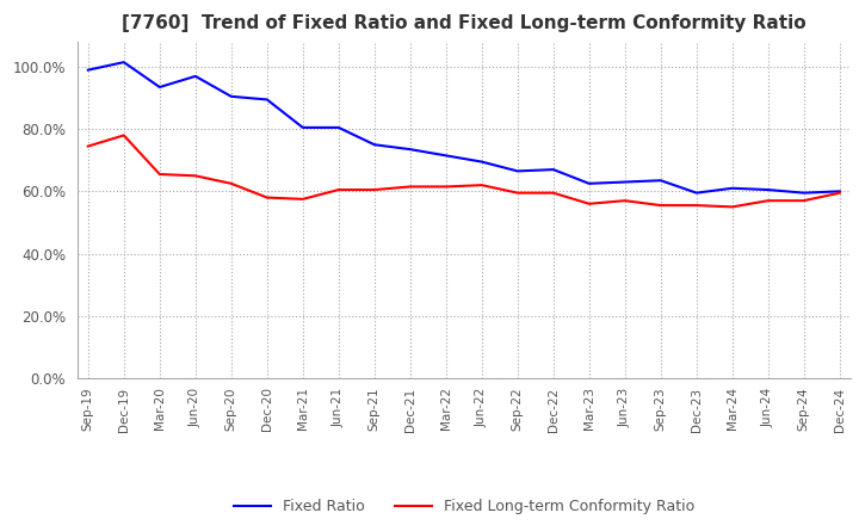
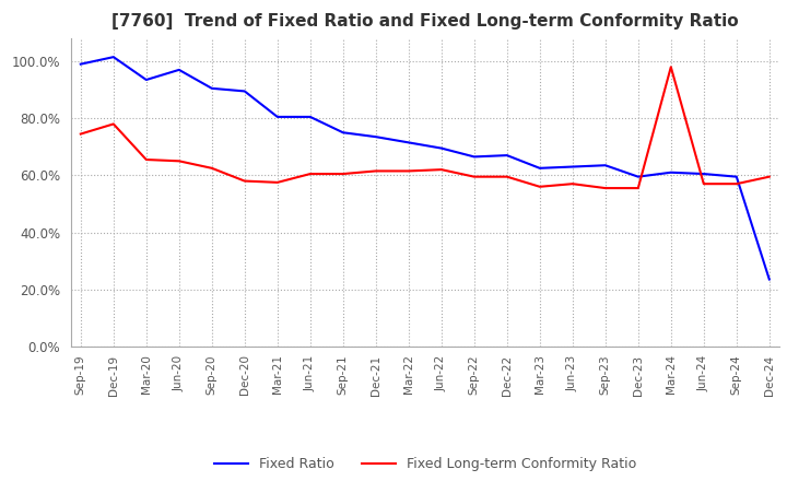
Fixed Long-term Conformity Ratio/Mar-24: 55.0% -> 98.0%
Fixed Ratio/Dec-24: 60.0% -> 23.5%
